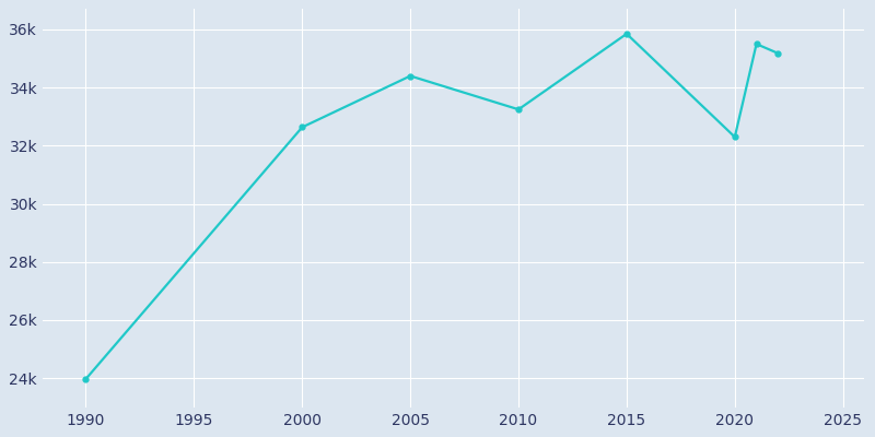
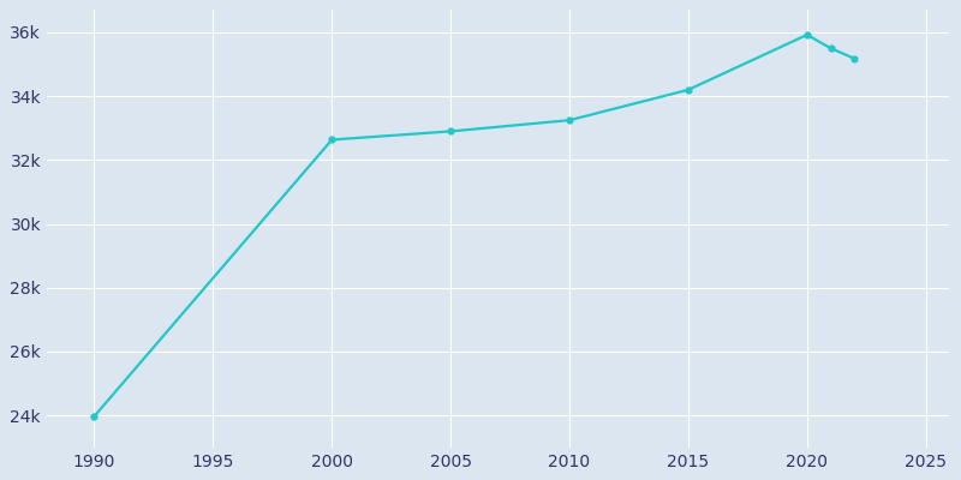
2005: 34.40k -> 32.90k
2015: 35.85k -> 34.20k
2020: 32.30k -> 35.92k
